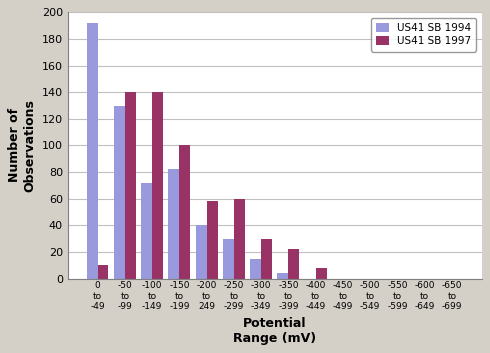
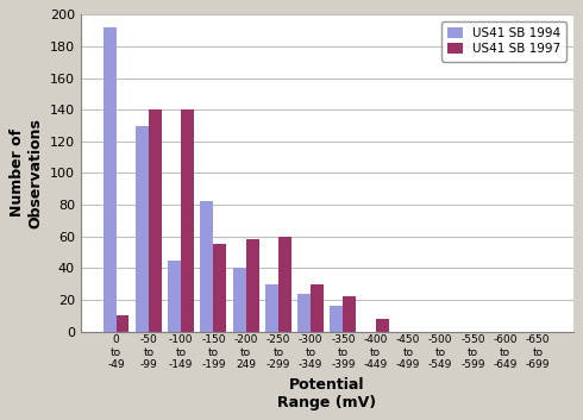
US41 SB 1994/-100 to -149: 72 -> 45
US41 SB 1997/-150 to -199: 100 -> 55
US41 SB 1994/-300 to -349: 15 -> 24
US41 SB 1994/-350 to -399: 4 -> 16
